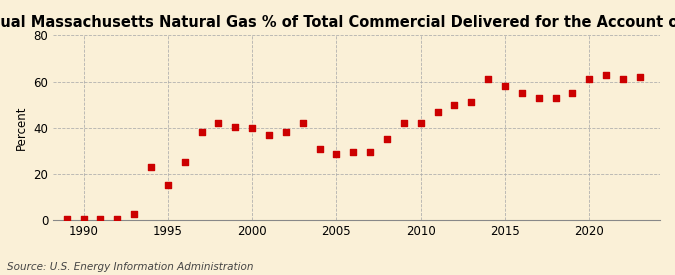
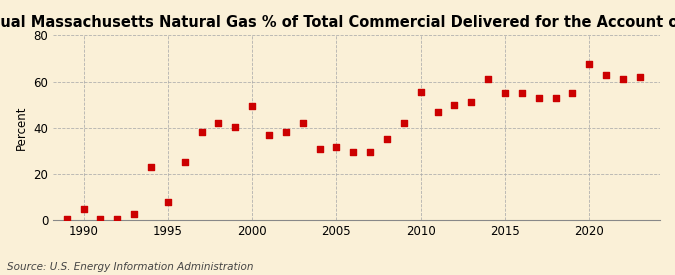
1990: 0.3 -> 5.0
1995: 15.0 -> 8.0
2000: 40.0 -> 49.5
2005: 28.5 -> 31.5
2010: 42.0 -> 55.5
2015: 58.0 -> 55.0
2020: 61.0 -> 67.5
